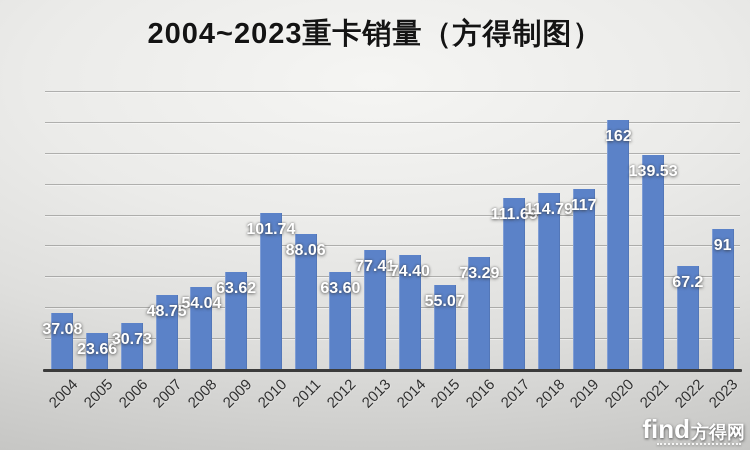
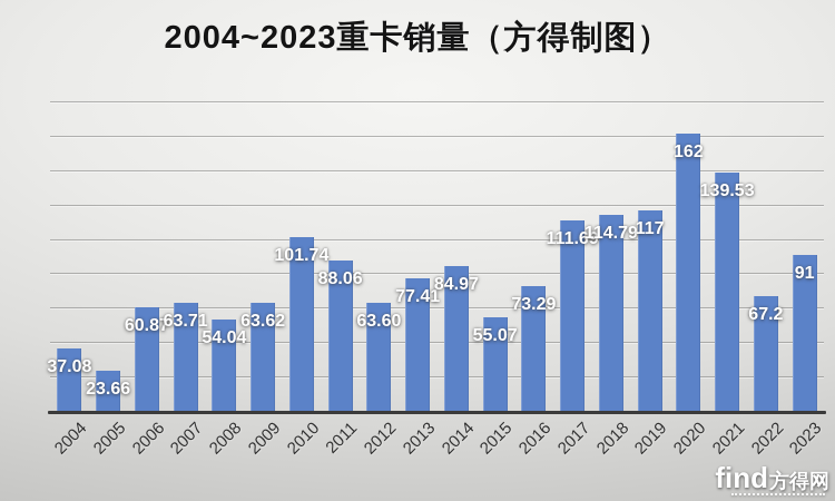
2006: 30.73 -> 60.87
2007: 48.75 -> 63.71
2014: 74.40 -> 84.97
